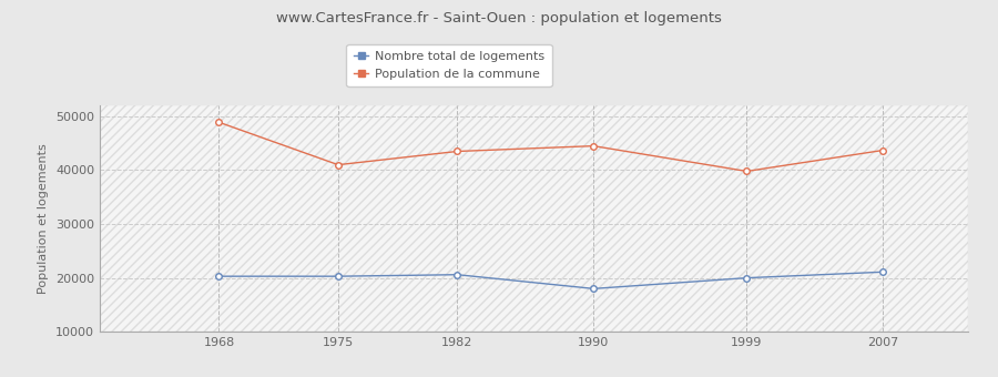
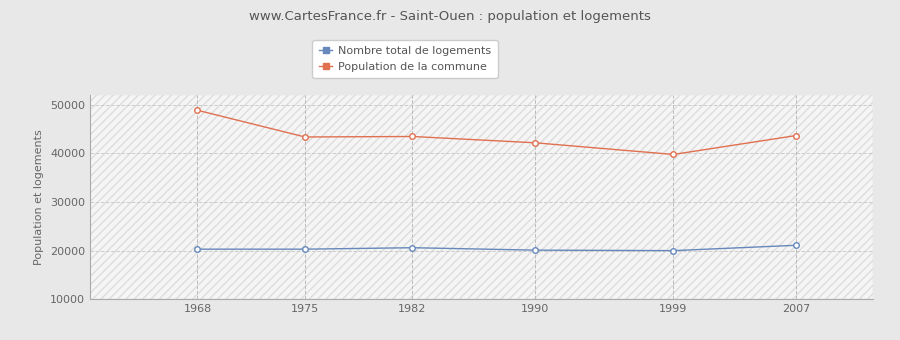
Population de la commune/1975: 41000 -> 43400
Nombre total de logements/1990: 18000 -> 20100
Population de la commune/1990: 44500 -> 42200
